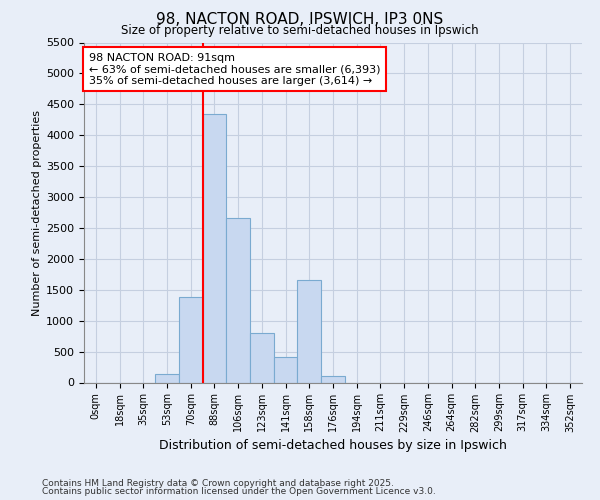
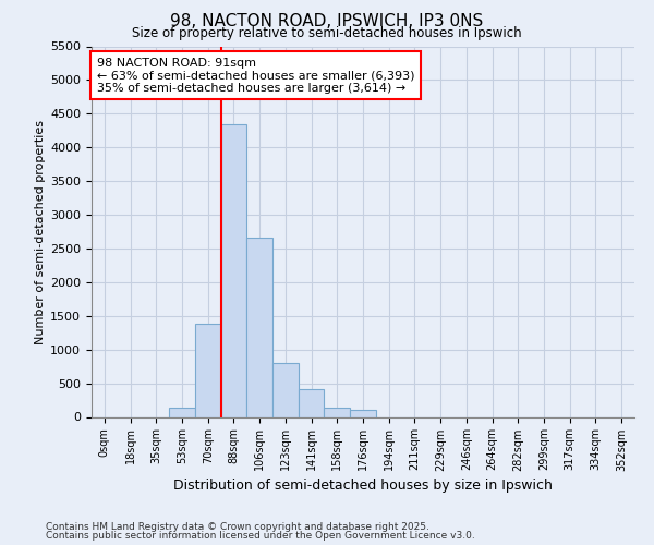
158sqm: 1660 -> 130
